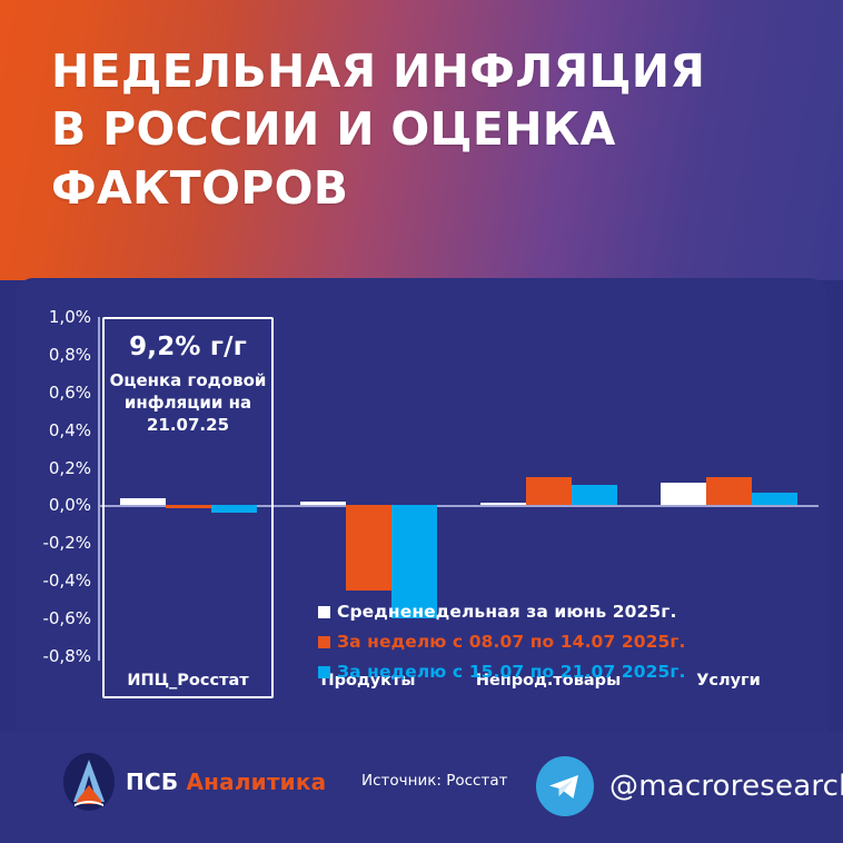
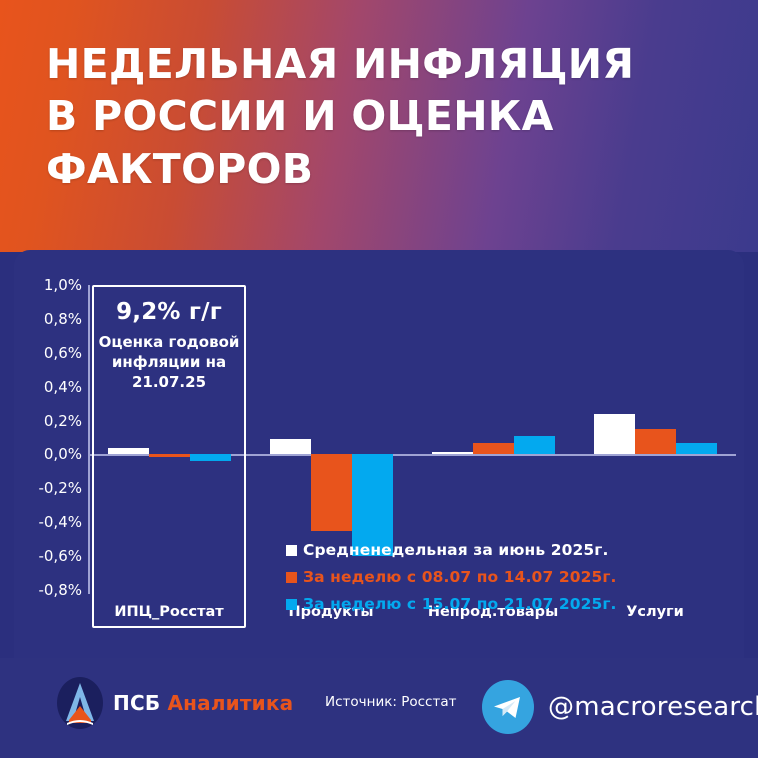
Средненедельная за июнь 2025г./Продукты: 0,02% -> 0,09%
За неделю с 08.07 по 14.07 2025г./Непрод.товары: 0,15% -> 0,07%
Средненедельная за июнь 2025г./Услуги: 0,12% -> 0,24%
